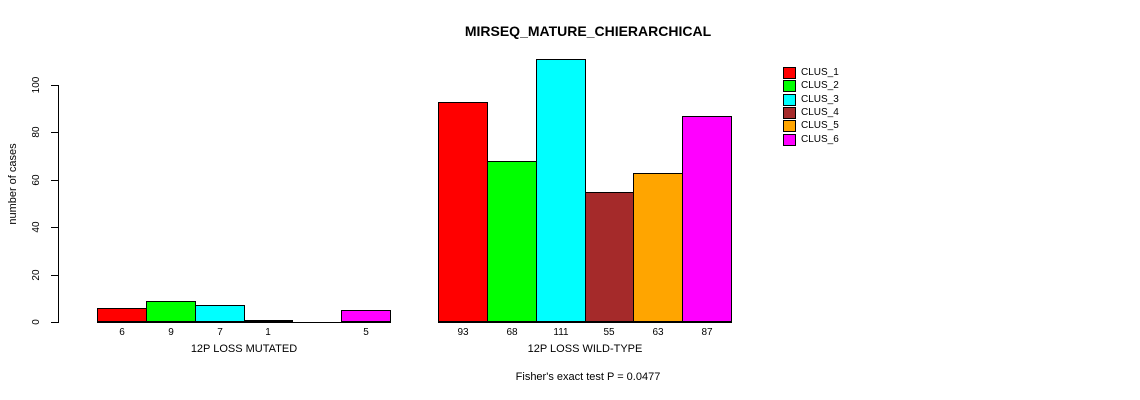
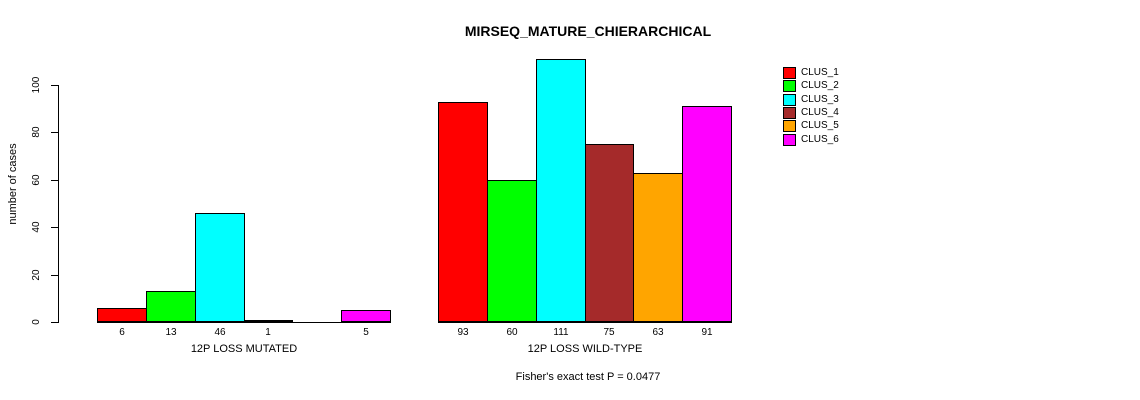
CLUS_2/12P LOSS MUTATED: 9 -> 13
CLUS_3/12P LOSS MUTATED: 7 -> 46
CLUS_2/12P LOSS WILD-TYPE: 68 -> 60
CLUS_4/12P LOSS WILD-TYPE: 55 -> 75
CLUS_6/12P LOSS WILD-TYPE: 87 -> 91
